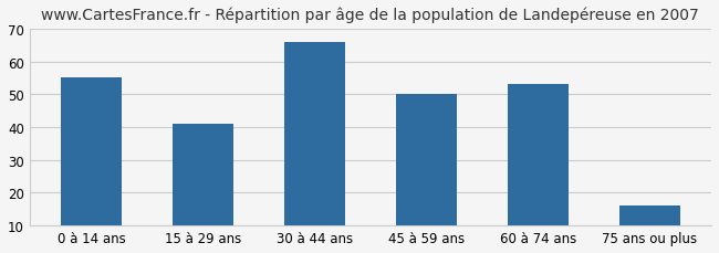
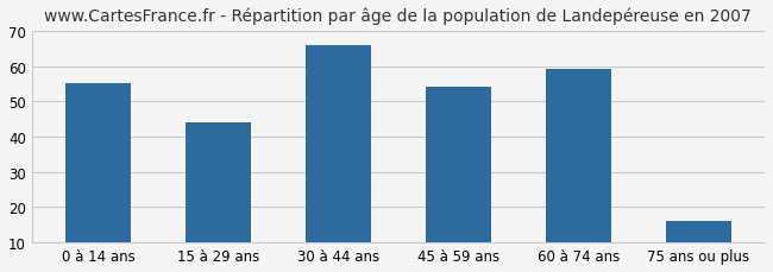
15 à 29 ans: 41 -> 44
45 à 59 ans: 50 -> 54
60 à 74 ans: 53 -> 59
